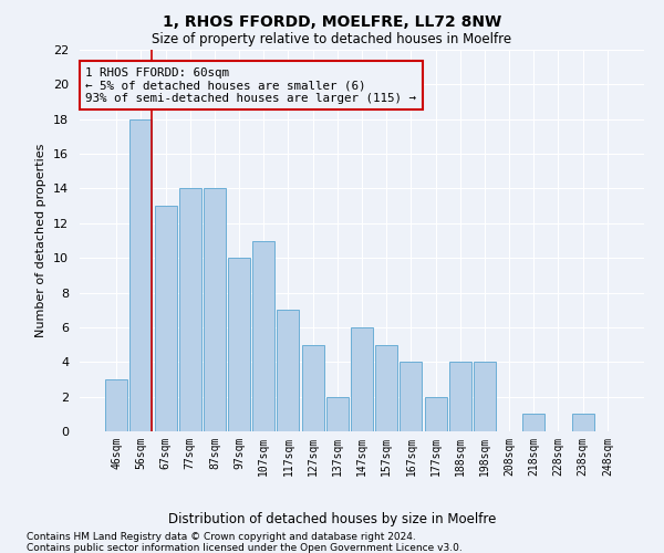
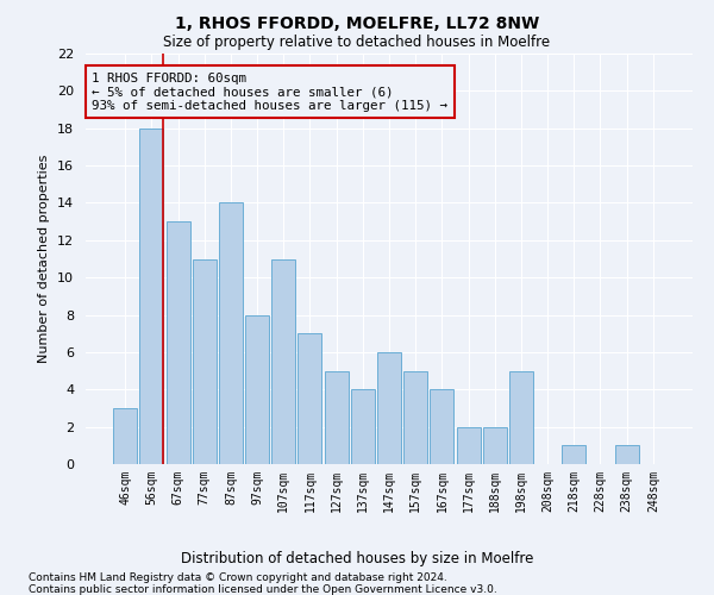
77sqm: 14 -> 11
97sqm: 10 -> 8
137sqm: 2 -> 4
188sqm: 4 -> 2
198sqm: 4 -> 5
